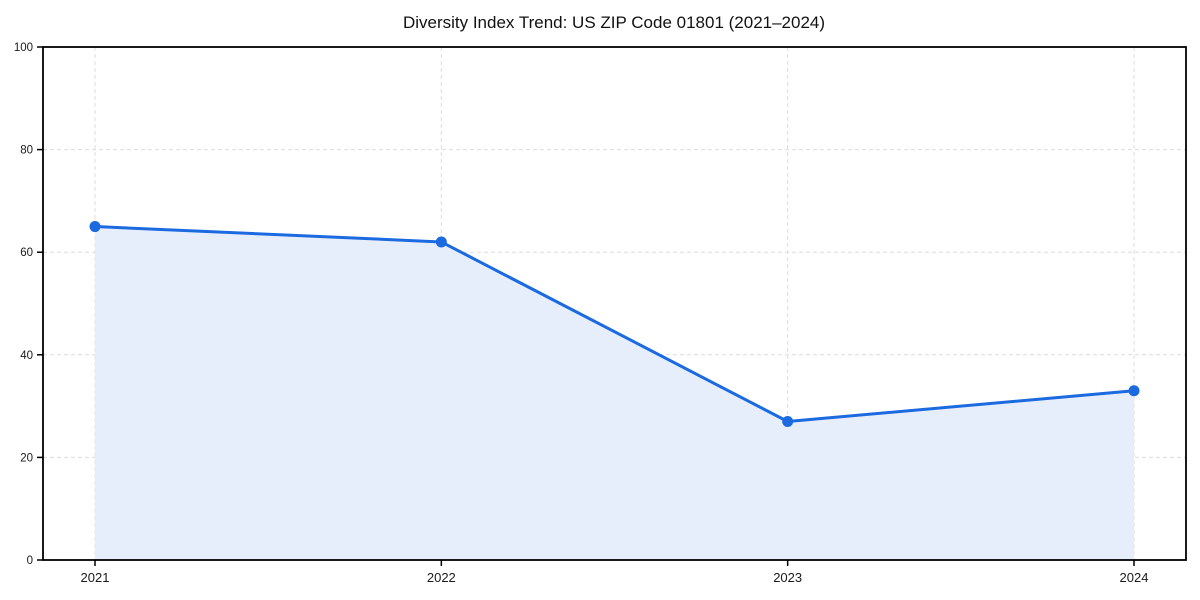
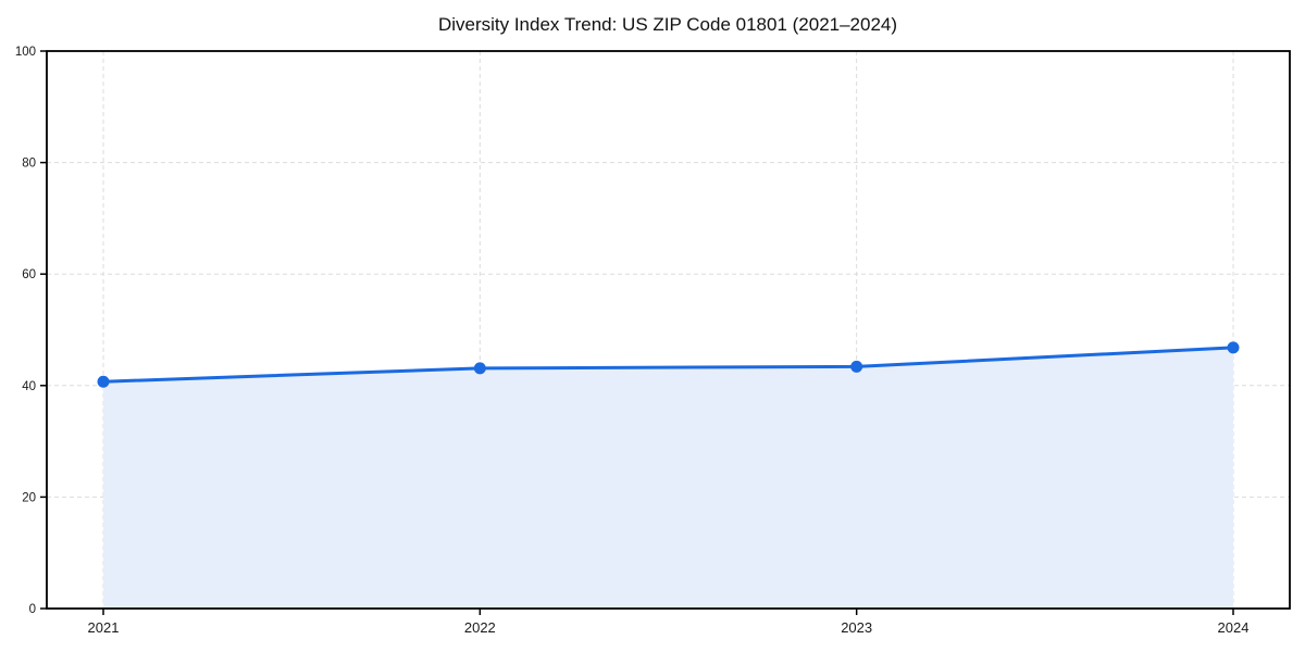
2021: 65 -> 41
2022: 62 -> 43
2023: 27 -> 43
2024: 33 -> 47
